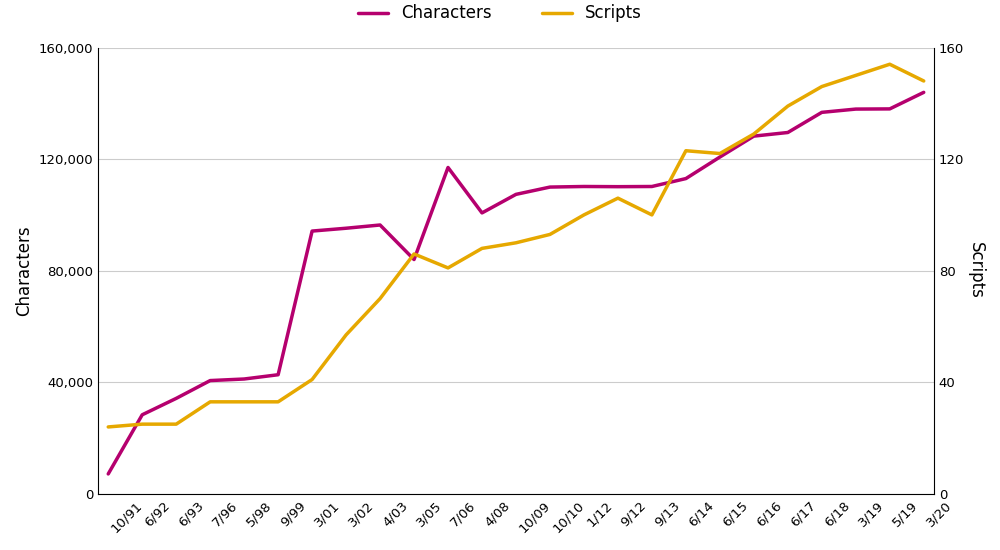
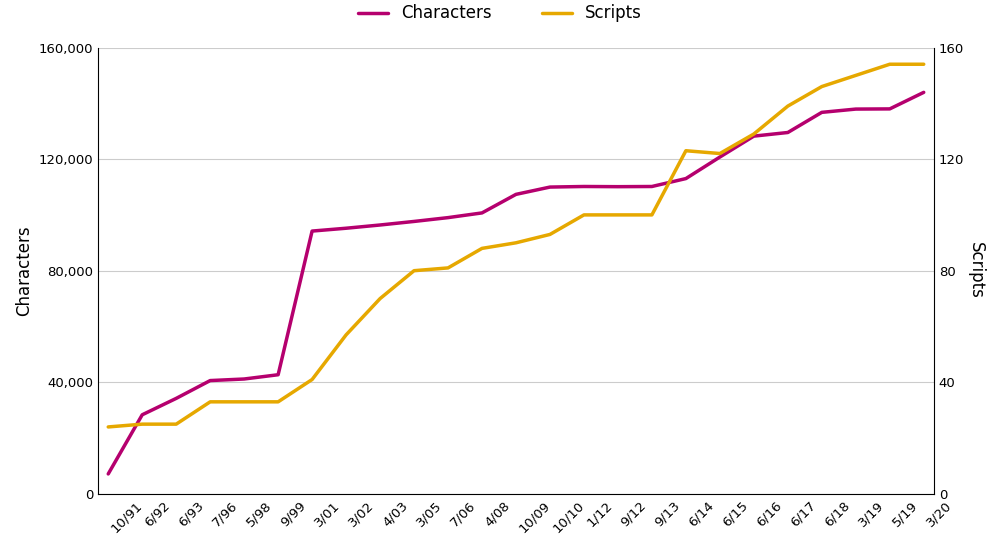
Characters/3/05: 84,000 -> 97,700
Scripts/3/05: 86 -> 80
Characters/7/06: 117,000 -> 99,000
Scripts/9/12: 106 -> 100
Scripts/3/20: 148 -> 154
